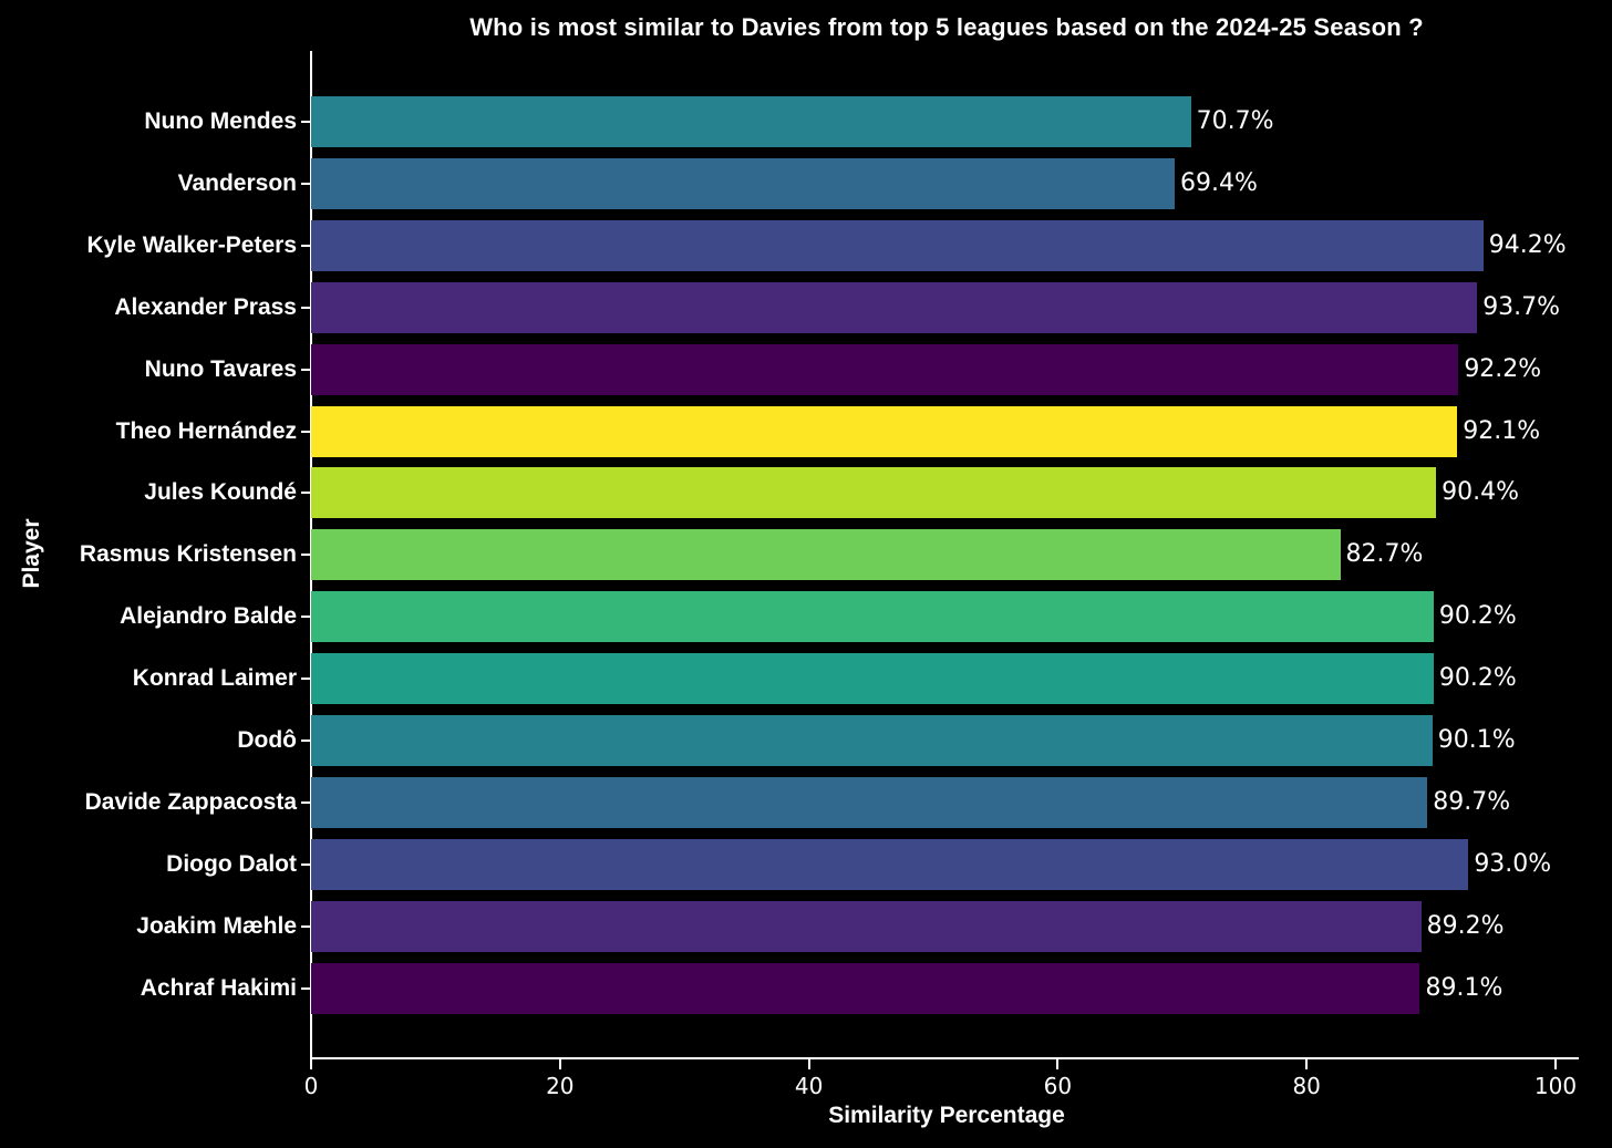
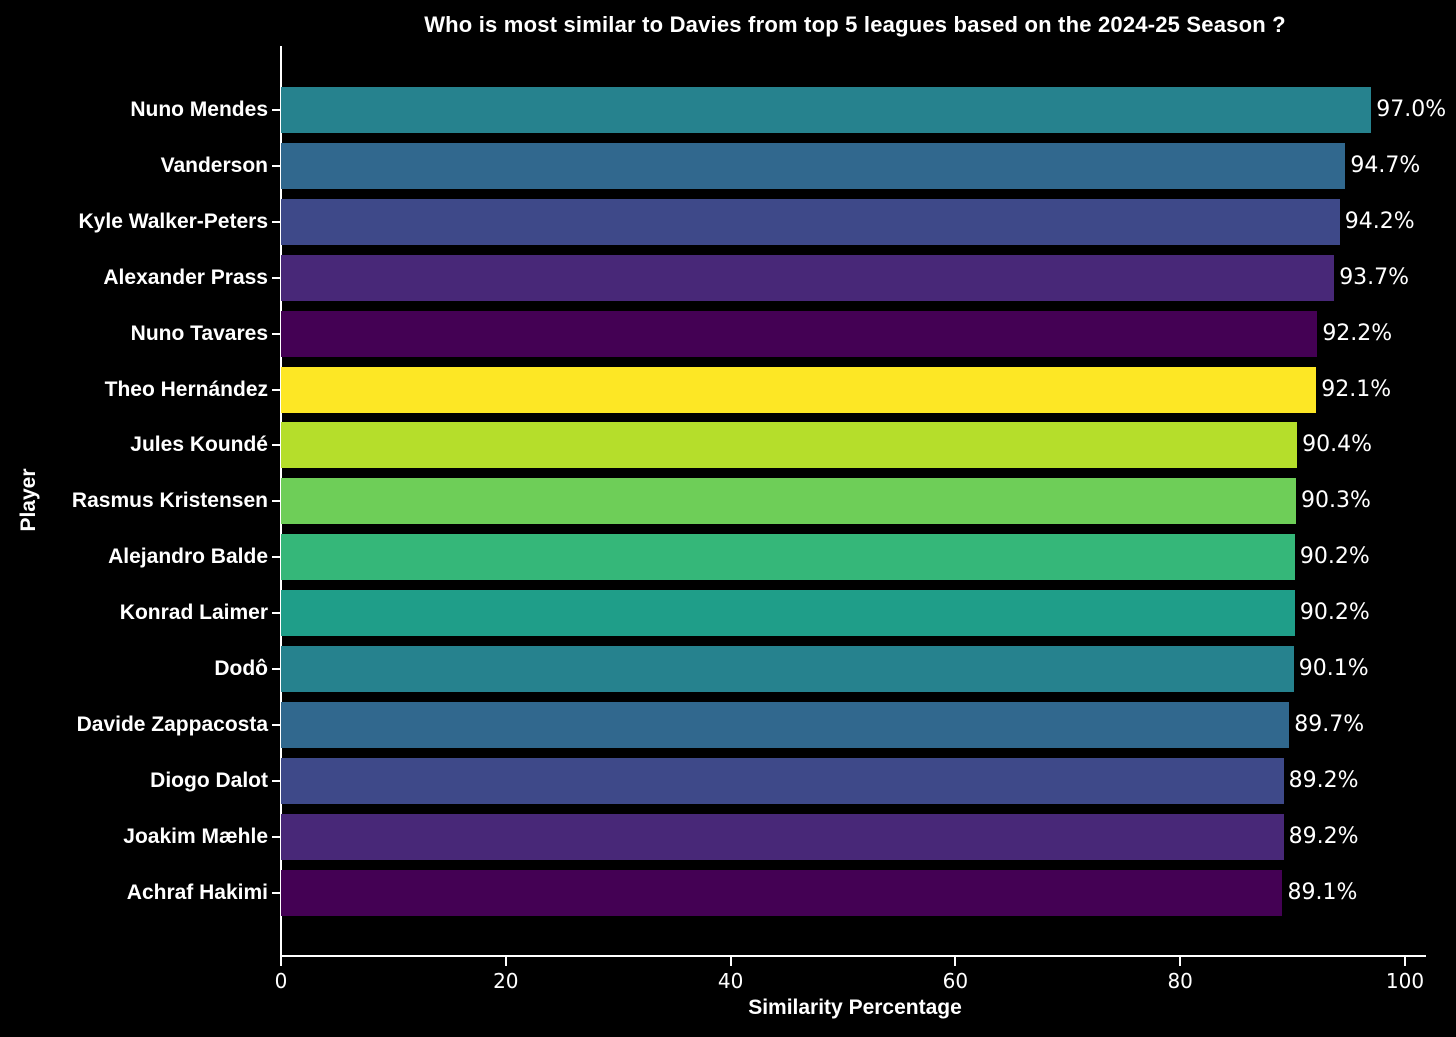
Nuno Mendes: 70.7% -> 97.0%
Vanderson: 69.4% -> 94.7%
Rasmus Kristensen: 82.7% -> 90.3%
Diogo Dalot: 93.0% -> 89.2%
